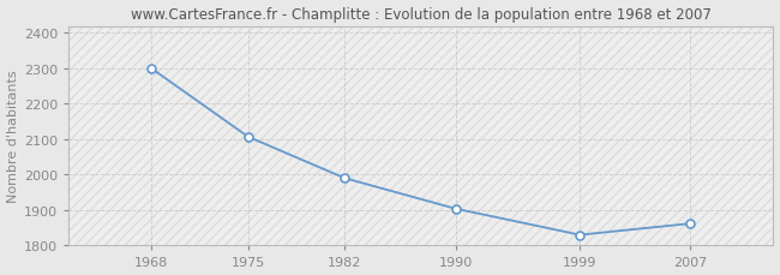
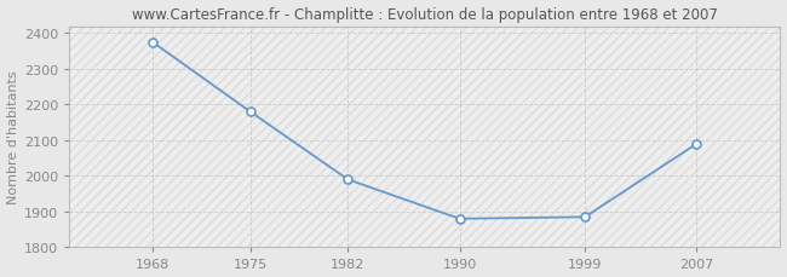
1968: 2300 -> 2375
1975: 2107 -> 2180
1990: 1904 -> 1880
1999: 1830 -> 1885
2007: 1862 -> 2090
